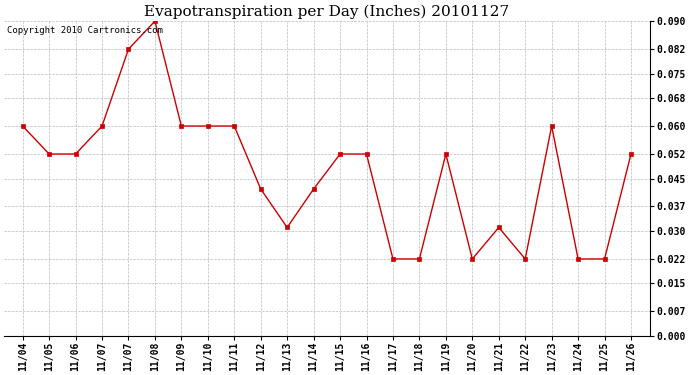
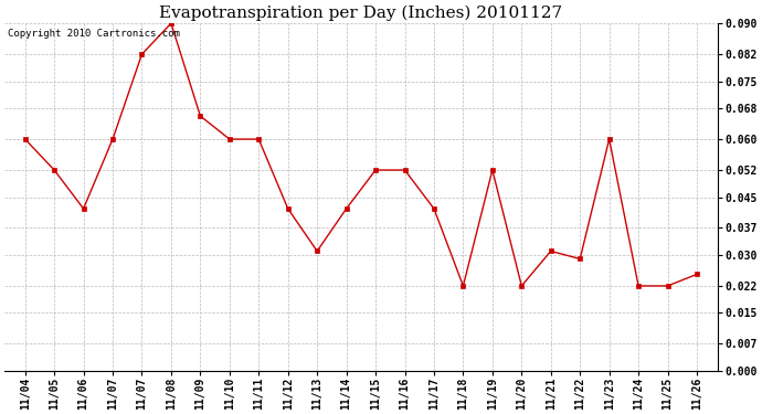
11/06: 0.052 -> 0.042
11/09: 0.060 -> 0.066
11/17: 0.022 -> 0.042
11/22: 0.022 -> 0.029
11/26: 0.052 -> 0.025
